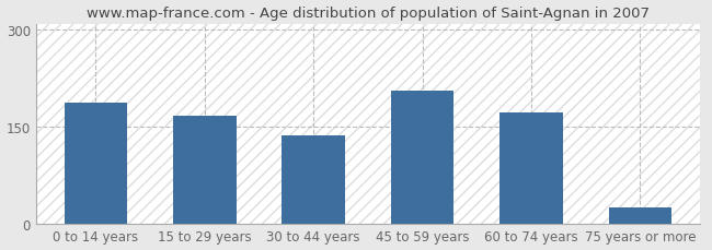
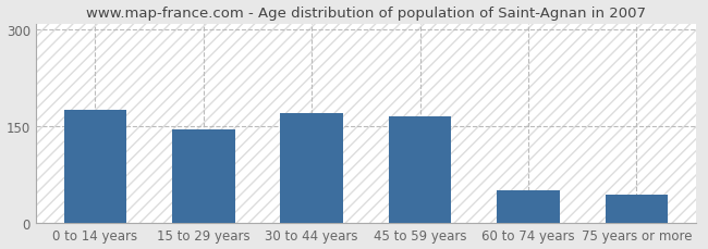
0 to 14 years: 188 -> 175
15 to 29 years: 168 -> 146
30 to 44 years: 136 -> 170
45 to 59 years: 206 -> 165
60 to 74 years: 172 -> 50
75 years or more: 26 -> 43
